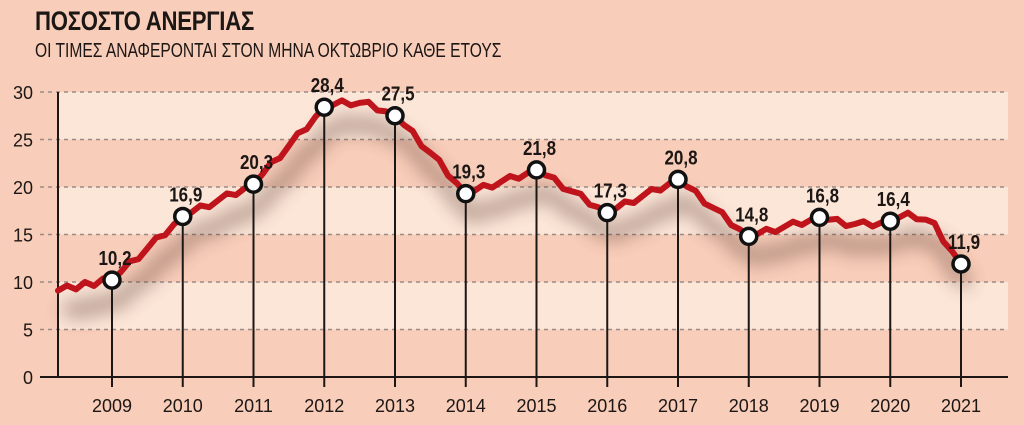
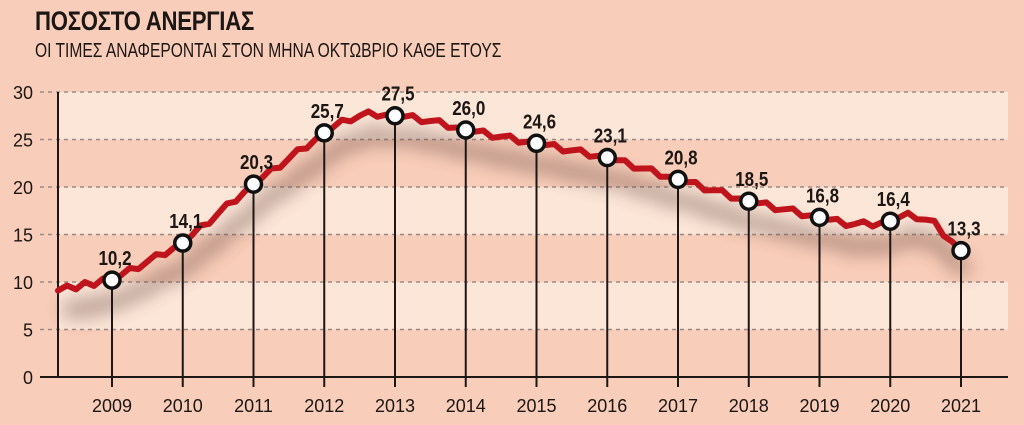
2010: 16,9 -> 14,1
2012: 28,4 -> 25,7
2014: 19,3 -> 26,0
2015: 21,8 -> 24,6
2016: 17,3 -> 23,1
2018: 14,8 -> 18,5
2021: 11,9 -> 13,3
